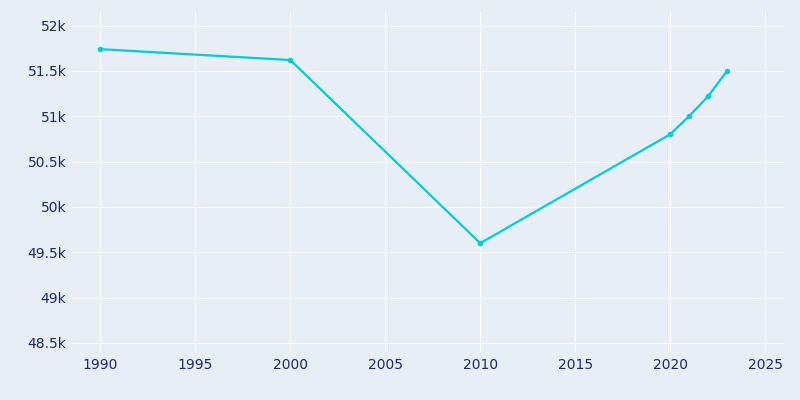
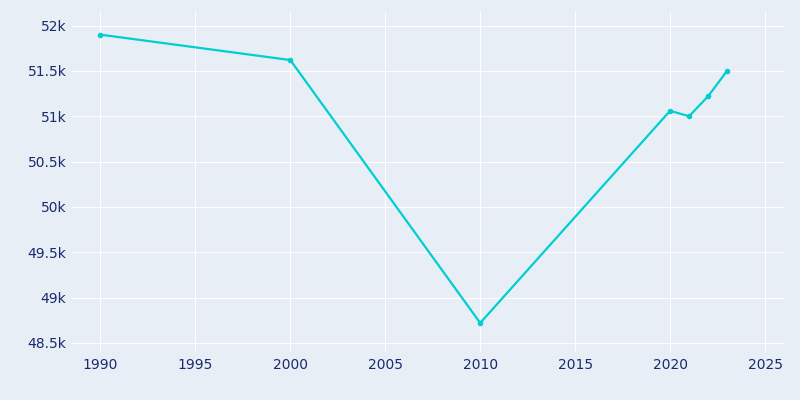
1990: 51.74k -> 51.90k
2010: 49.60k -> 48.72k
2020: 50.80k -> 51.06k
